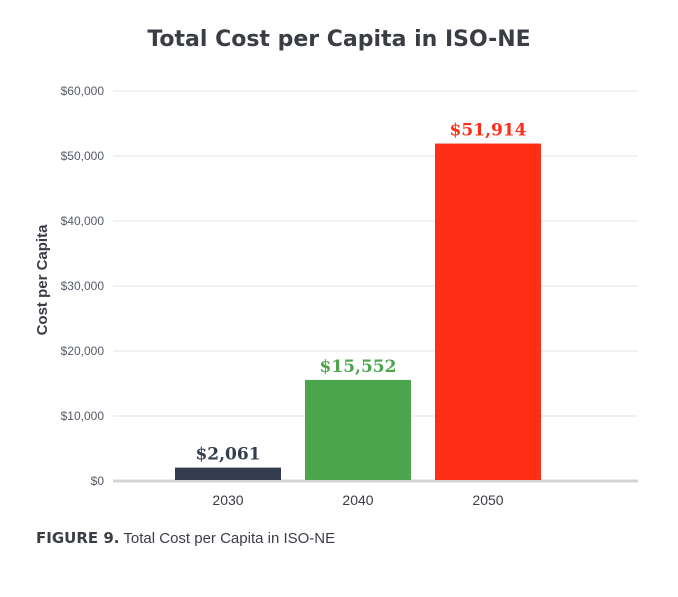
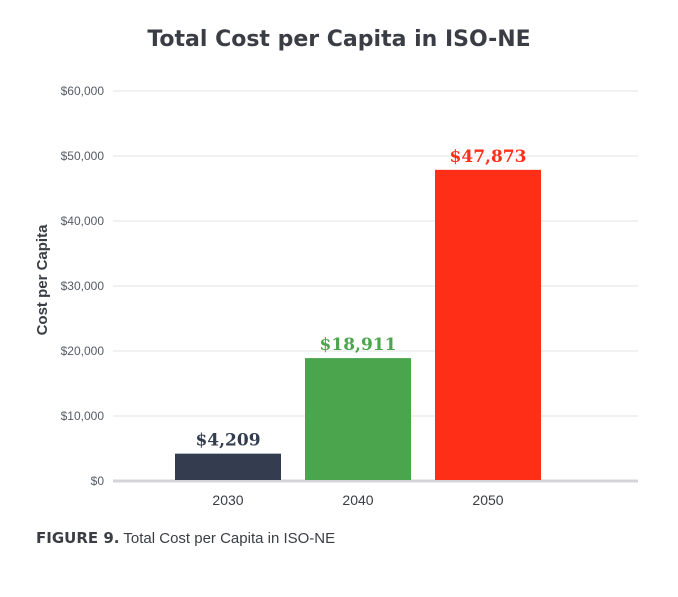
2030: $2,061 -> $4,209
2040: $15,552 -> $18,911
2050: $51,914 -> $47,873
